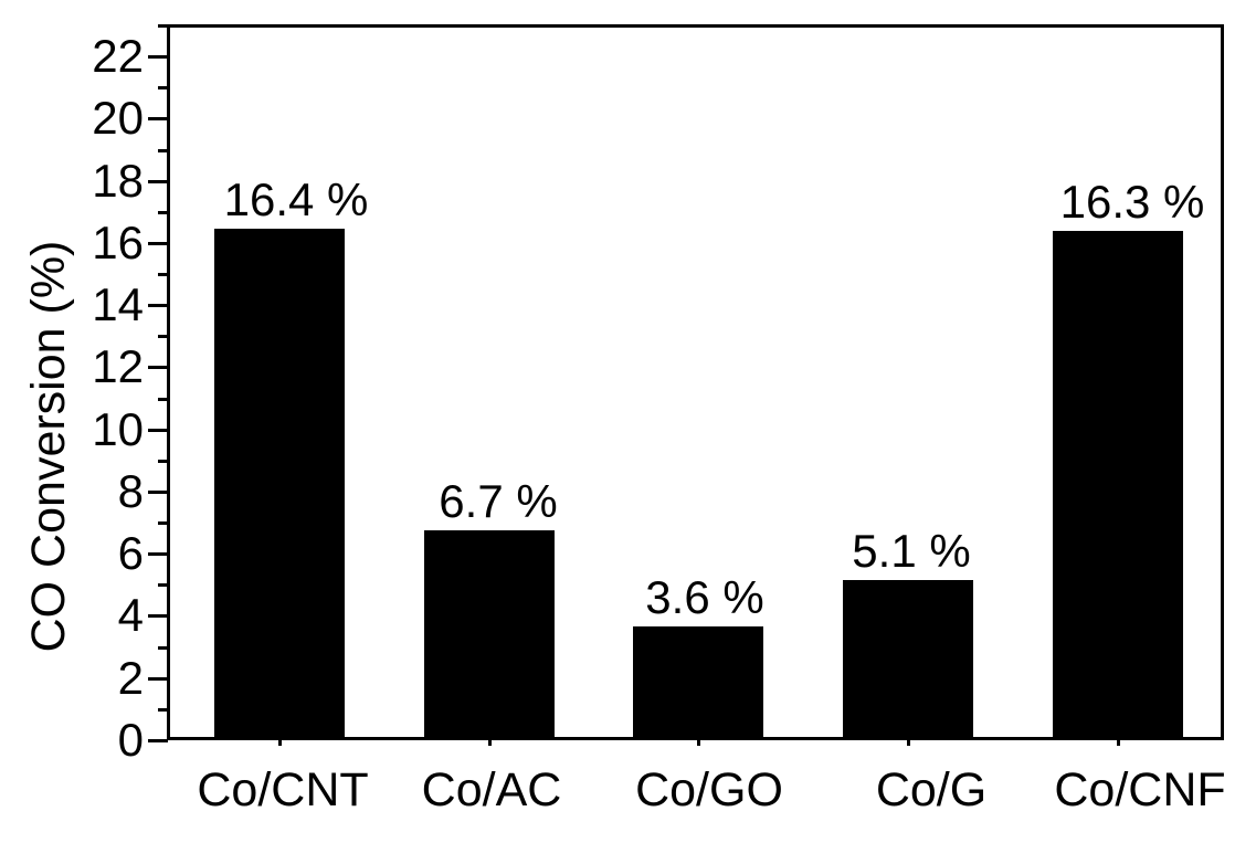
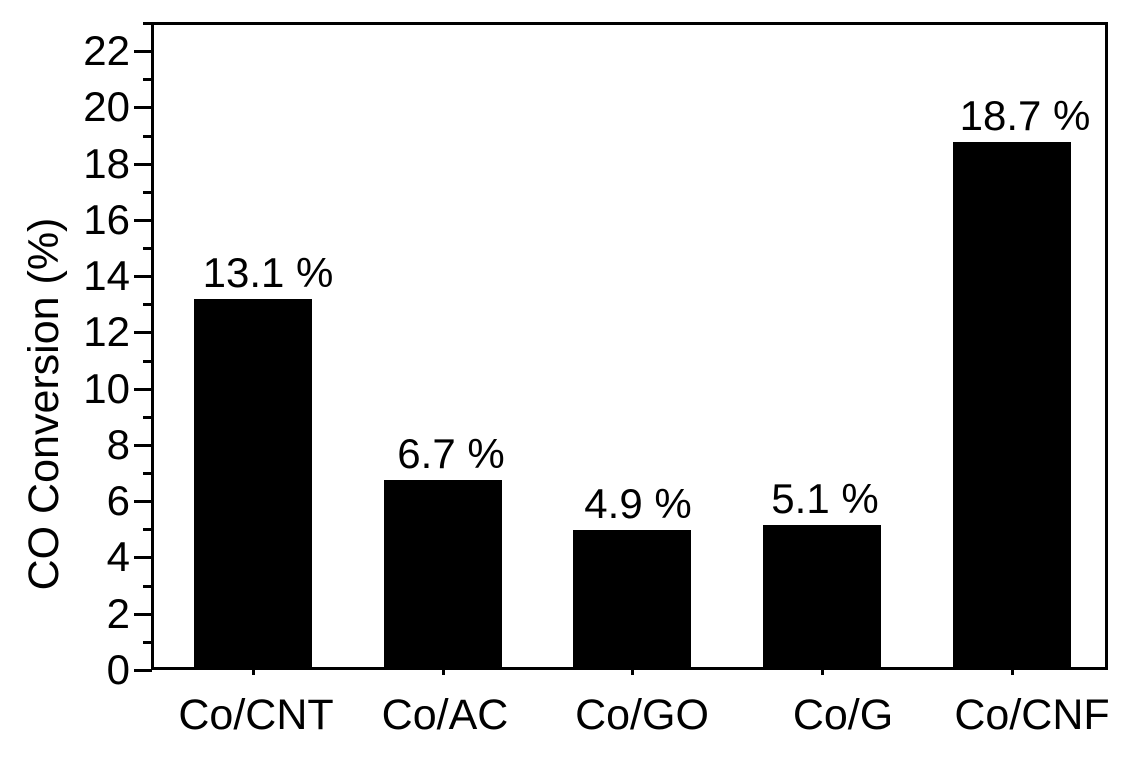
Co/CNT: 16.4 -> 13.1
Co/GO: 3.6 -> 4.9
Co/CNF: 16.3 -> 18.7
